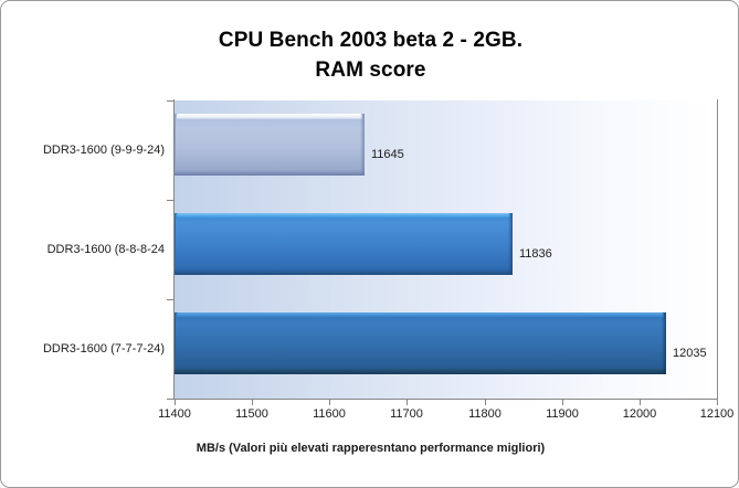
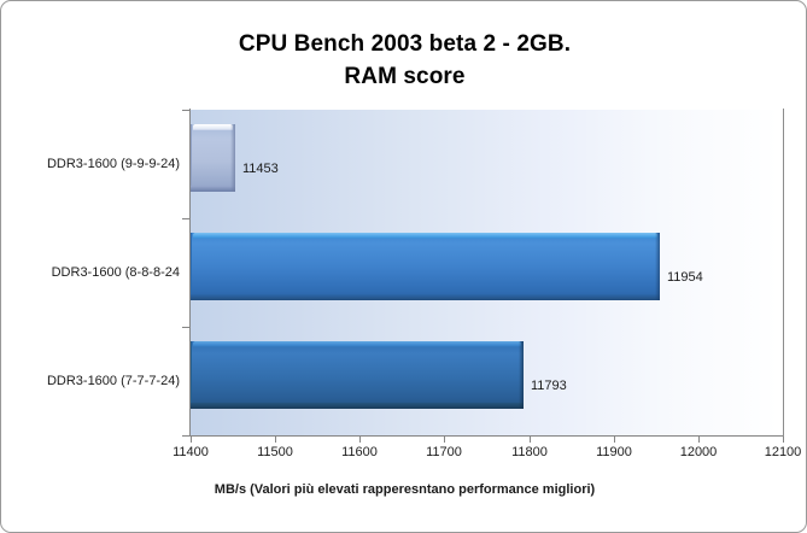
DDR3-1600 (9-9-9-24): 11645 -> 11453
DDR3-1600 (8-8-8-24: 11836 -> 11954
DDR3-1600 (7-7-7-24): 12035 -> 11793
